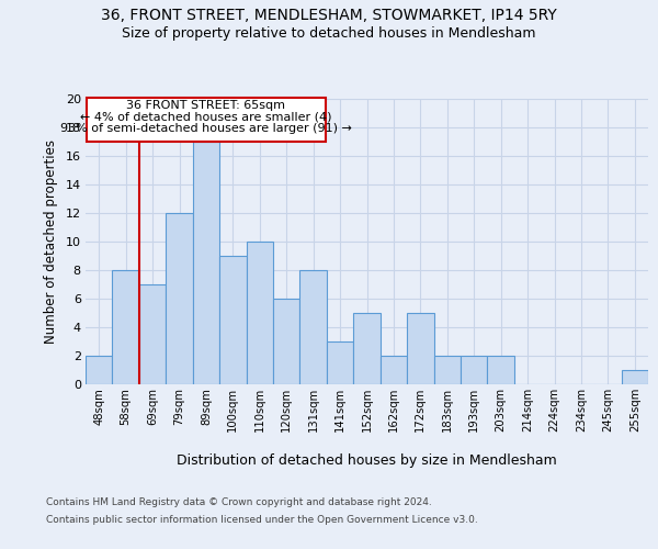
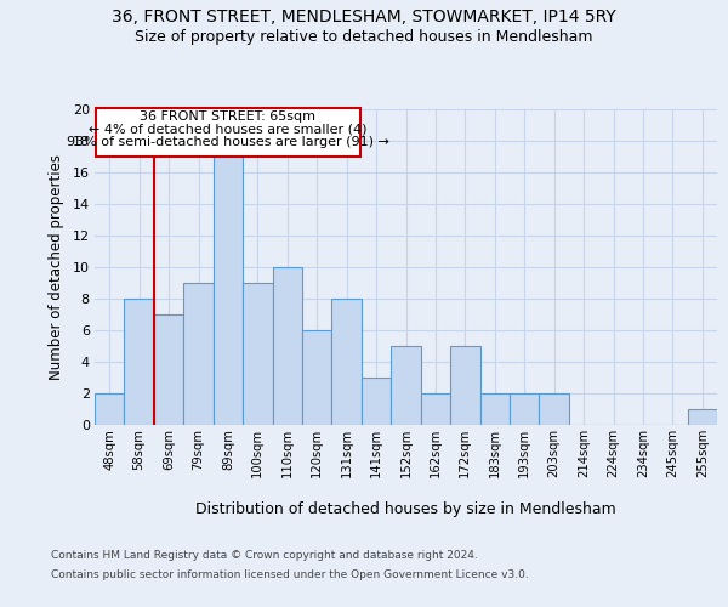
79sqm: 12 -> 9
